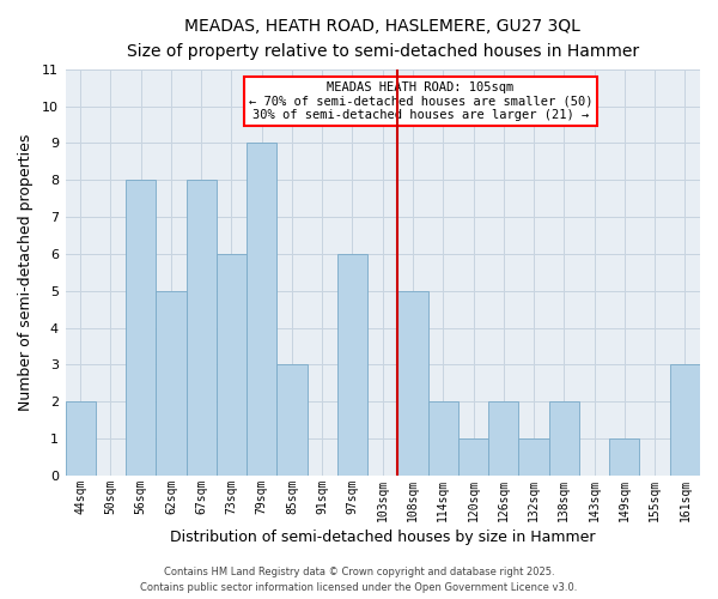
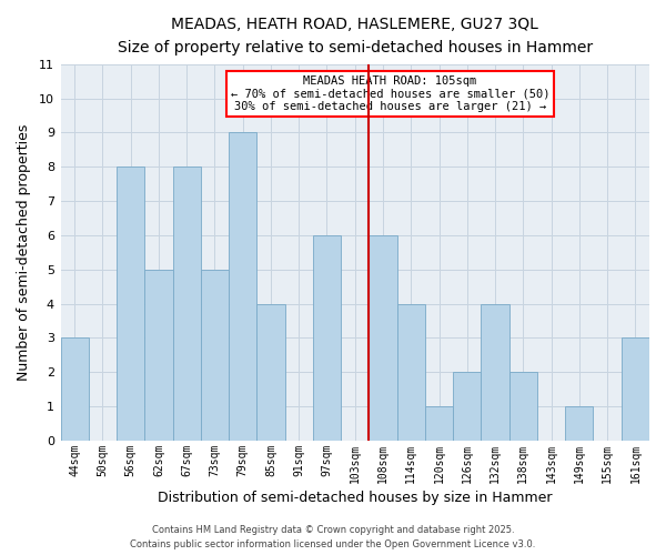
44sqm: 2 -> 3
73sqm: 6 -> 5
85sqm: 3 -> 4
108sqm: 5 -> 6
114sqm: 2 -> 4
132sqm: 1 -> 4
